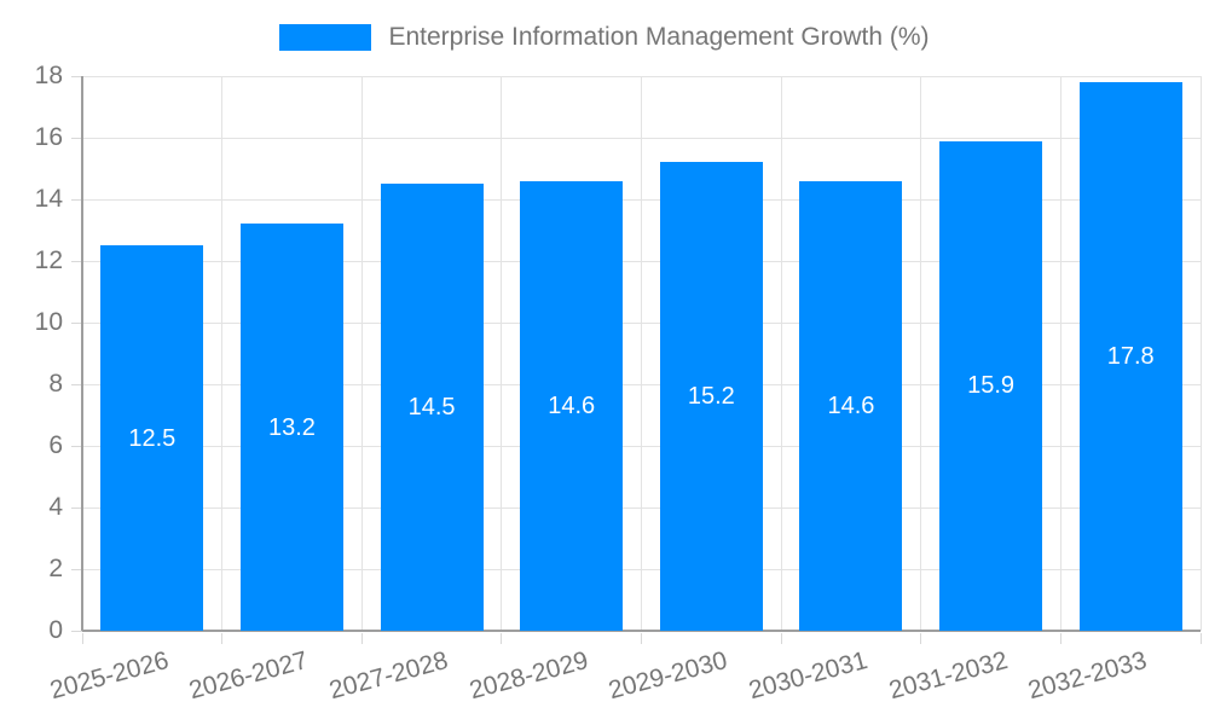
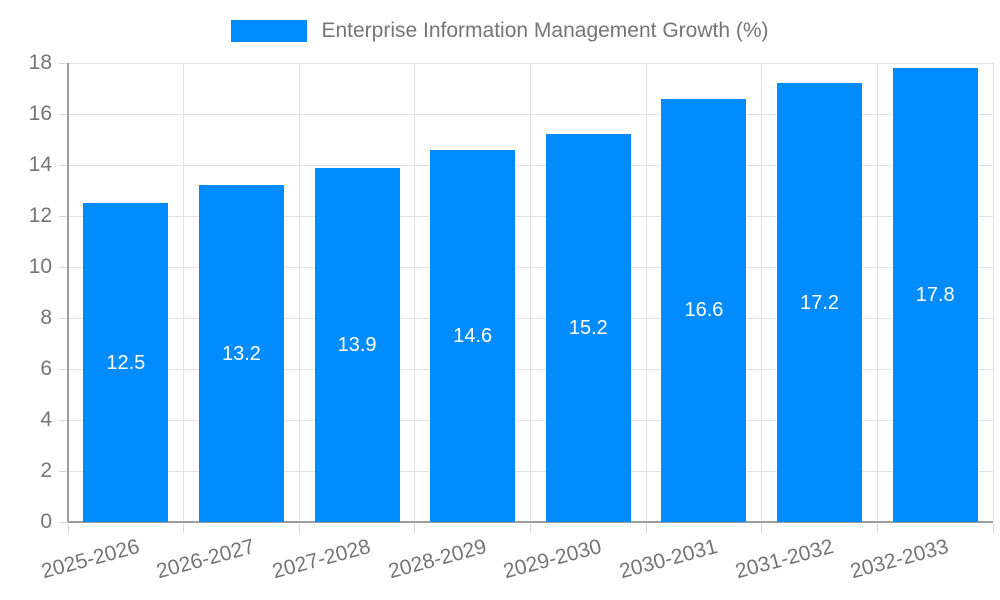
2027-2028: 14.5 -> 13.9
2030-2031: 14.6 -> 16.6
2031-2032: 15.9 -> 17.2
